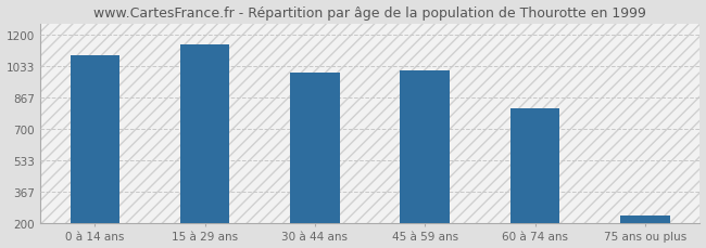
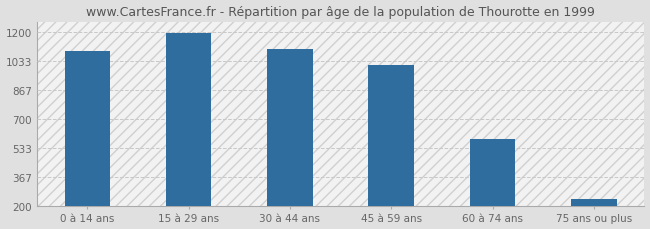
15 à 29 ans: 1150 -> 1190
30 à 44 ans: 1000 -> 1100
60 à 74 ans: 810 -> 580
